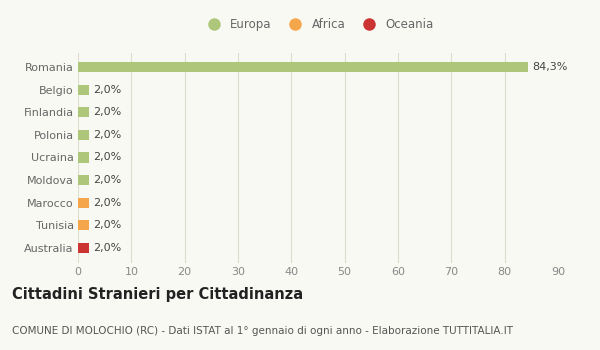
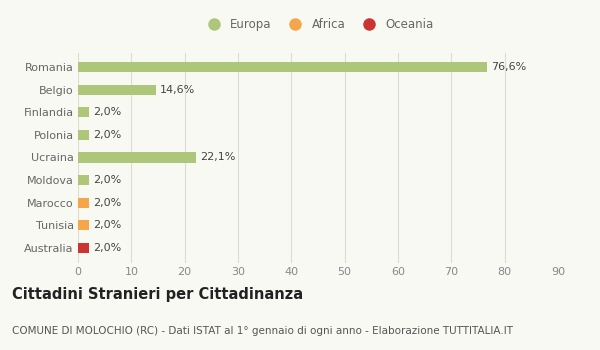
Romania: 84,3% -> 76,6%
Belgio: 2,0% -> 14,6%
Ucraina: 2,0% -> 22,1%
